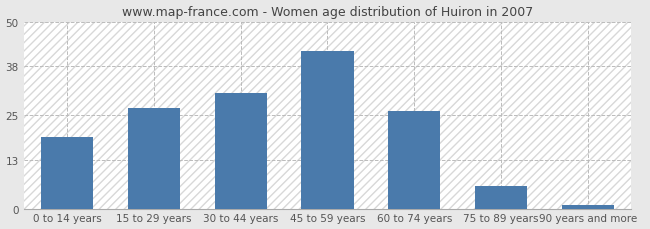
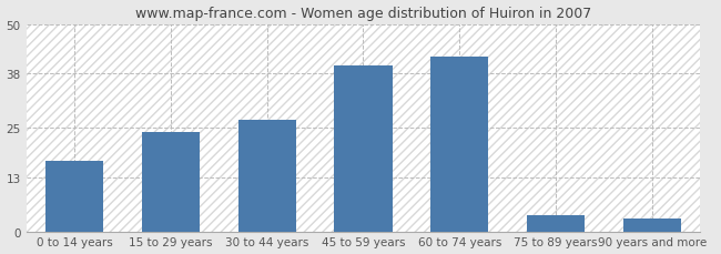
0 to 14 years: 19 -> 17
15 to 29 years: 27 -> 24
30 to 44 years: 31 -> 27
45 to 59 years: 42 -> 40
60 to 74 years: 26 -> 42
75 to 89 years: 6 -> 4
90 years and more: 1 -> 3
